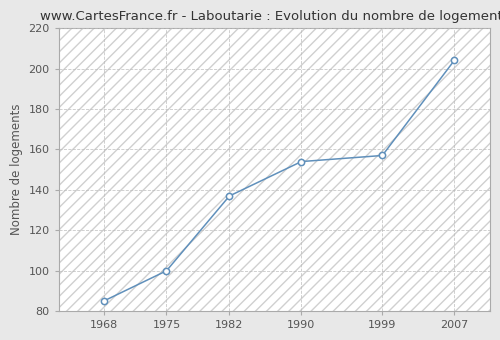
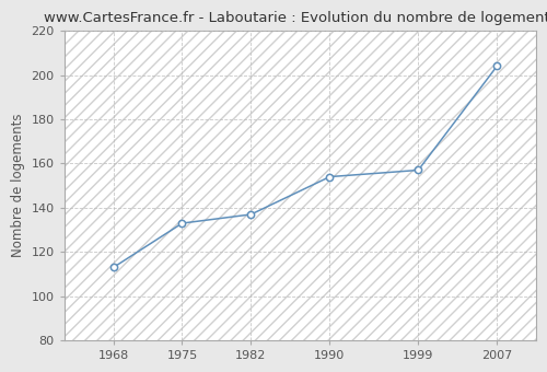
1968: 85 -> 113
1975: 100 -> 133
